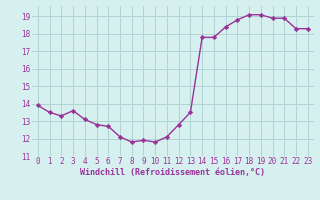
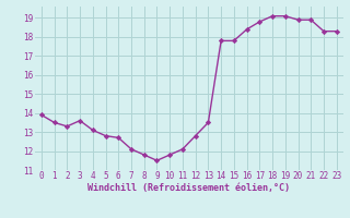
9: 11.9 -> 11.5
